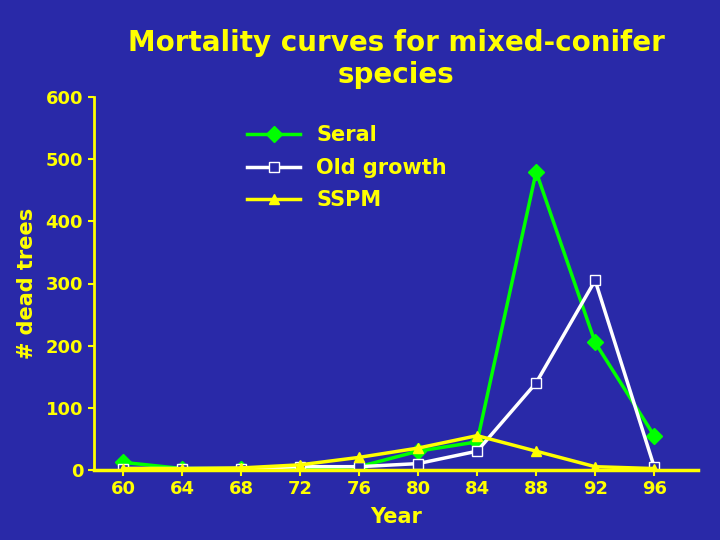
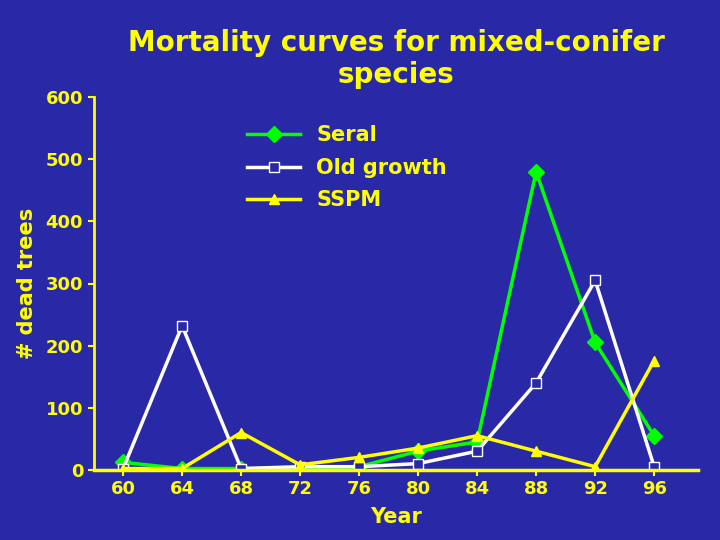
Old growth/64: 2 -> 232
SSPM/68: 3 -> 60
SSPM/96: 2 -> 176
